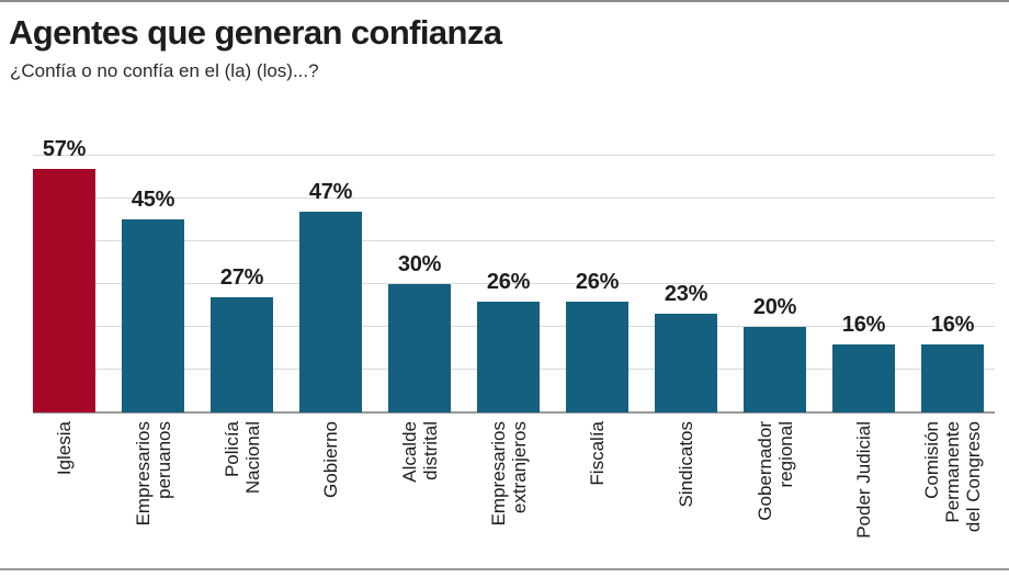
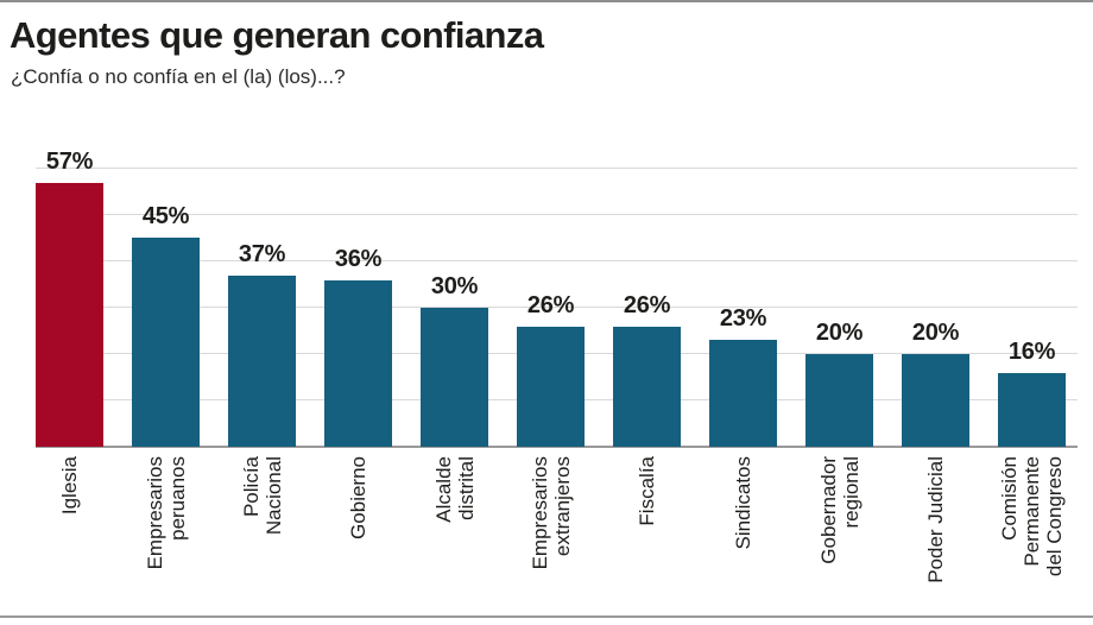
Policía Nacional: 27% -> 37%
Gobierno: 47% -> 36%
Poder Judicial: 16% -> 20%
